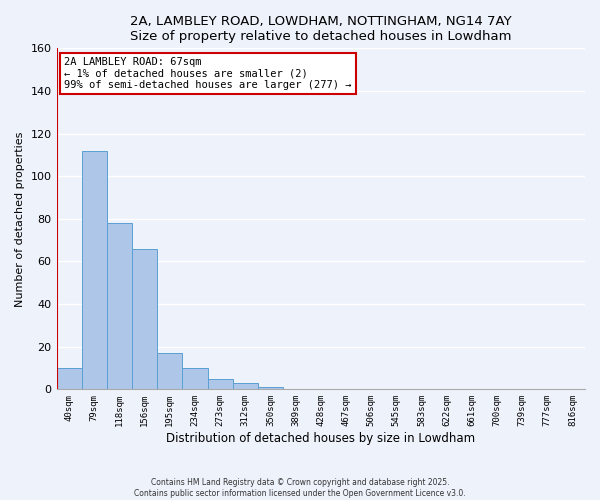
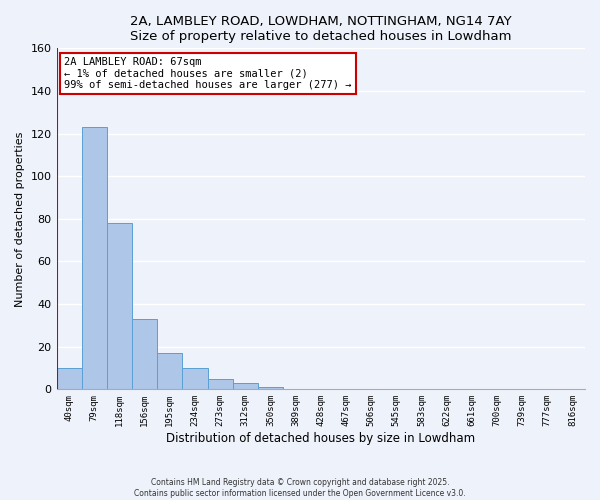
79sqm: 112 -> 123
156sqm: 66 -> 33
